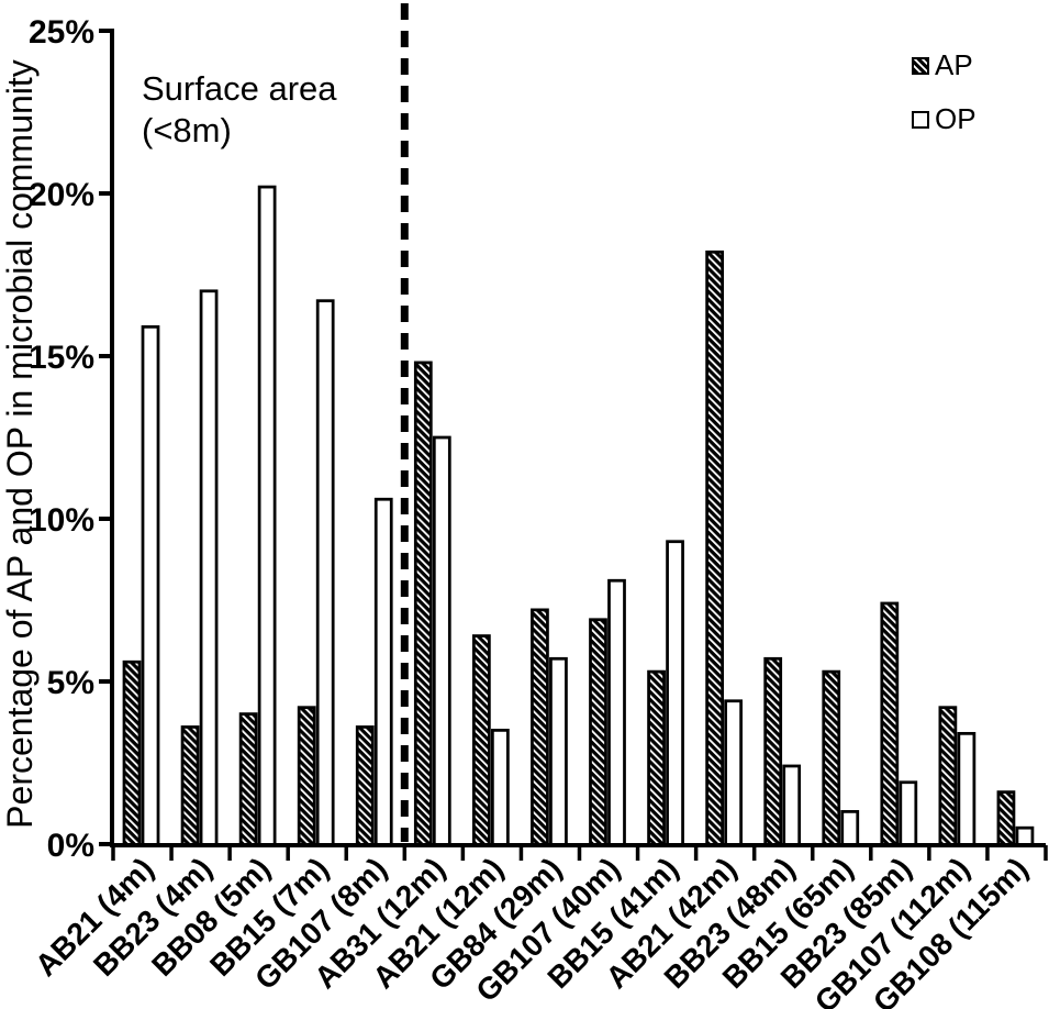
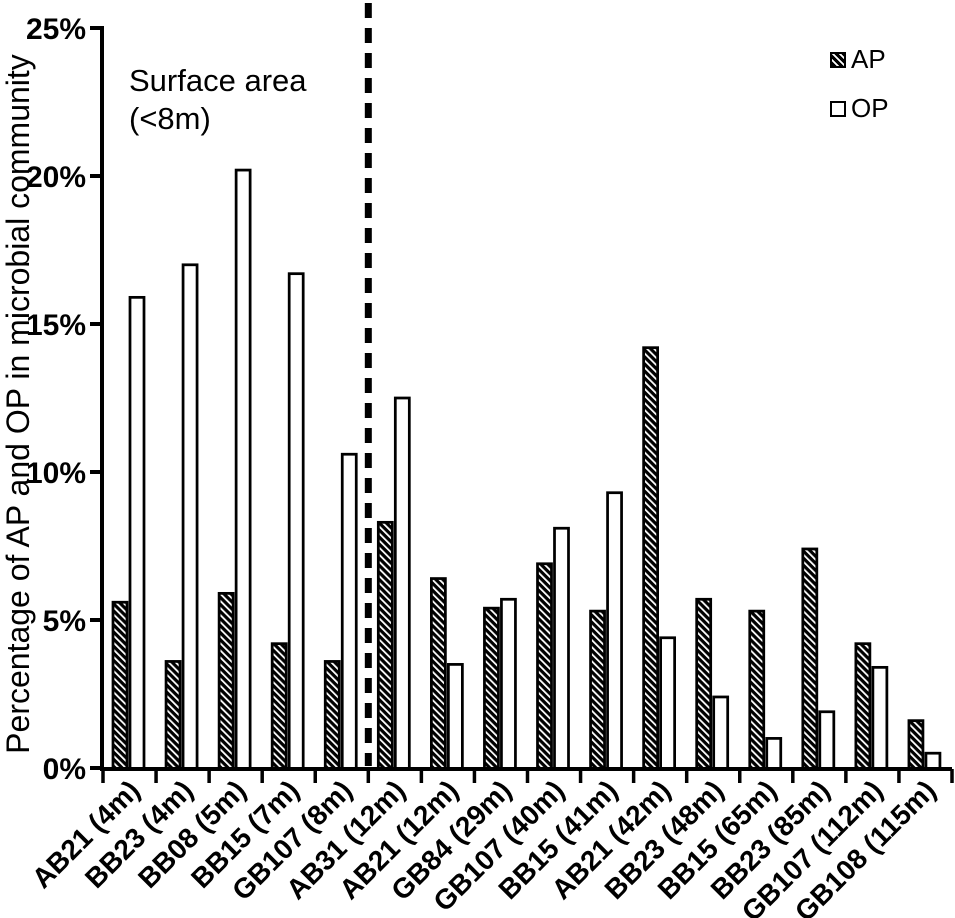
AP/BB08 (5m): 4.0% -> 5.9%
AP/AB31 (12m): 14.8% -> 8.3%
AP/GB84 (29m): 7.2% -> 5.4%
AP/AB21 (42m): 18.2% -> 14.2%
